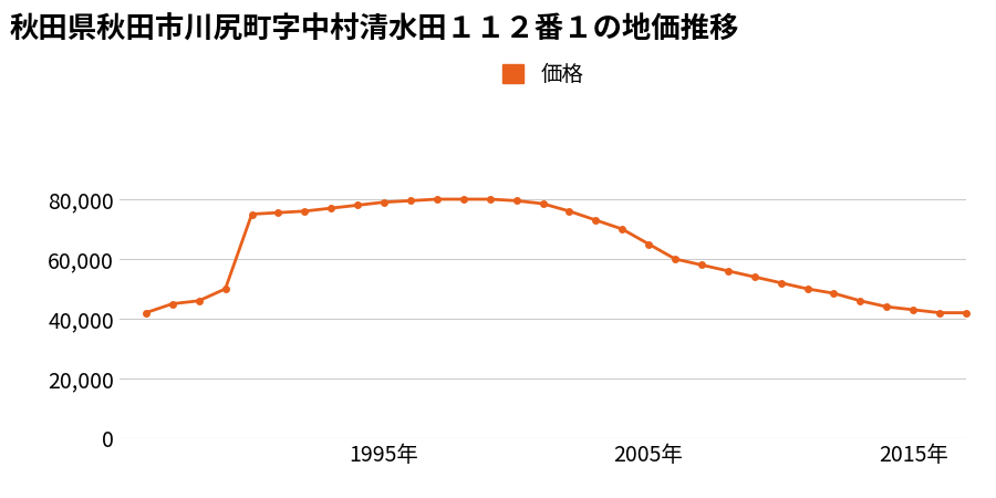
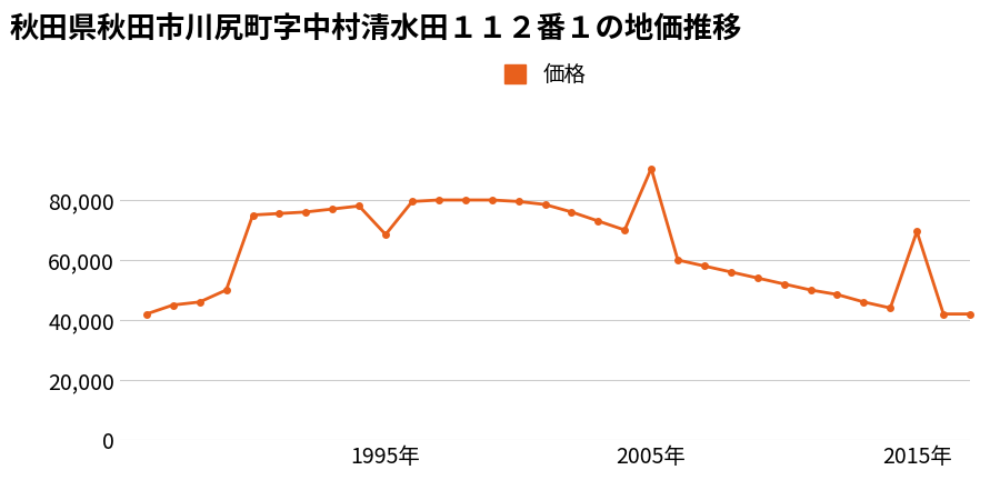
1995年: 79,000 -> 68,500
2005年: 65,000 -> 90,500
2015年: 43,000 -> 69,500
